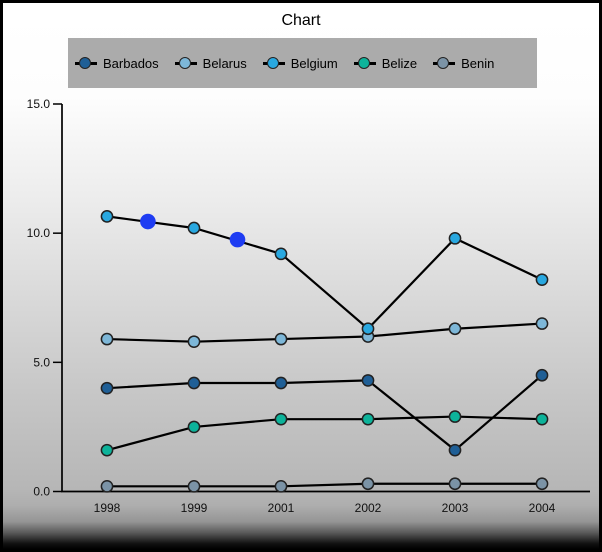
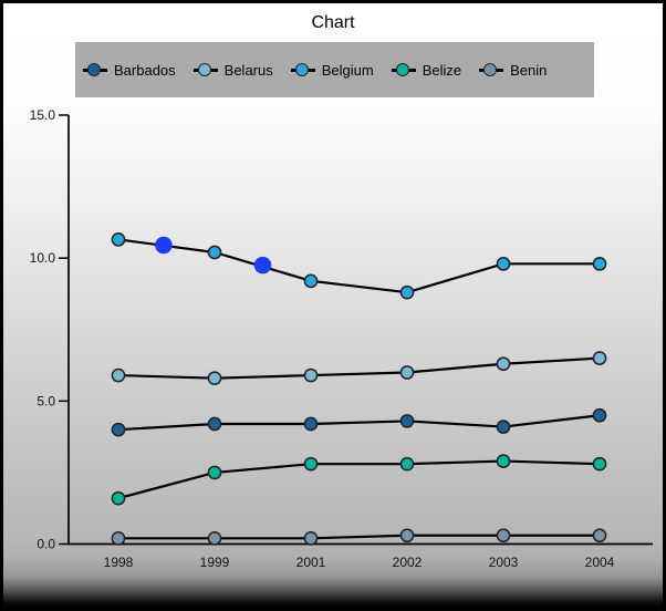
Belgium/2002: 6.3 -> 8.8
Barbados/2003: 1.6 -> 4.1
Belgium/2004: 8.2 -> 9.8
